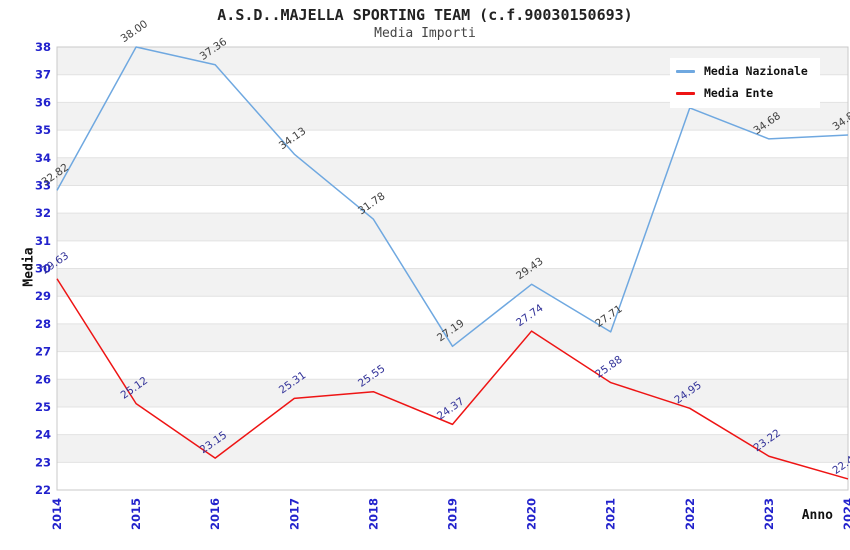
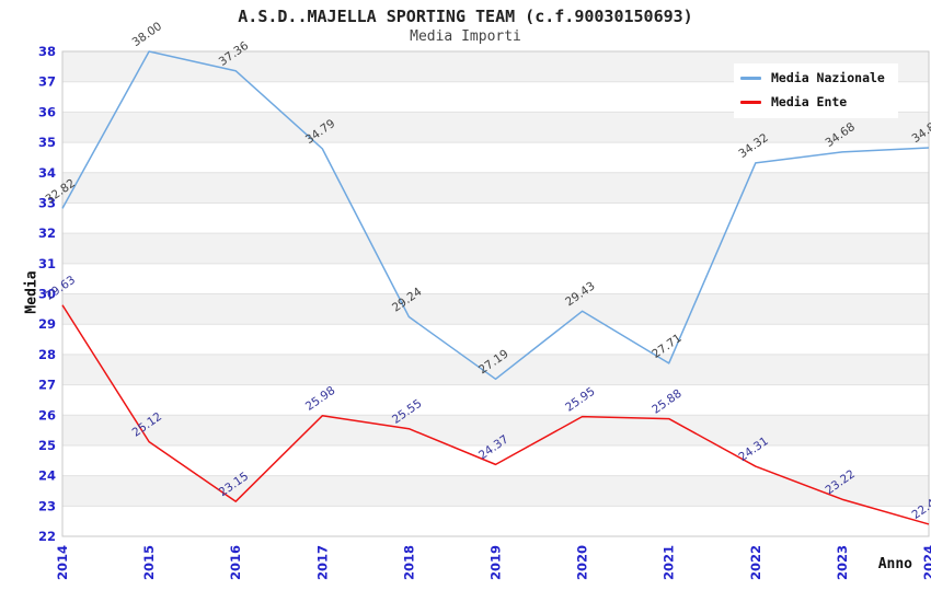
Media Nazionale/2017: 34.13 -> 34.79
Media Ente/2017: 25.31 -> 25.98
Media Nazionale/2018: 31.78 -> 29.24
Media Ente/2020: 27.74 -> 25.95
Media Nazionale/2022: 35.80 -> 34.32
Media Ente/2022: 24.95 -> 24.31
